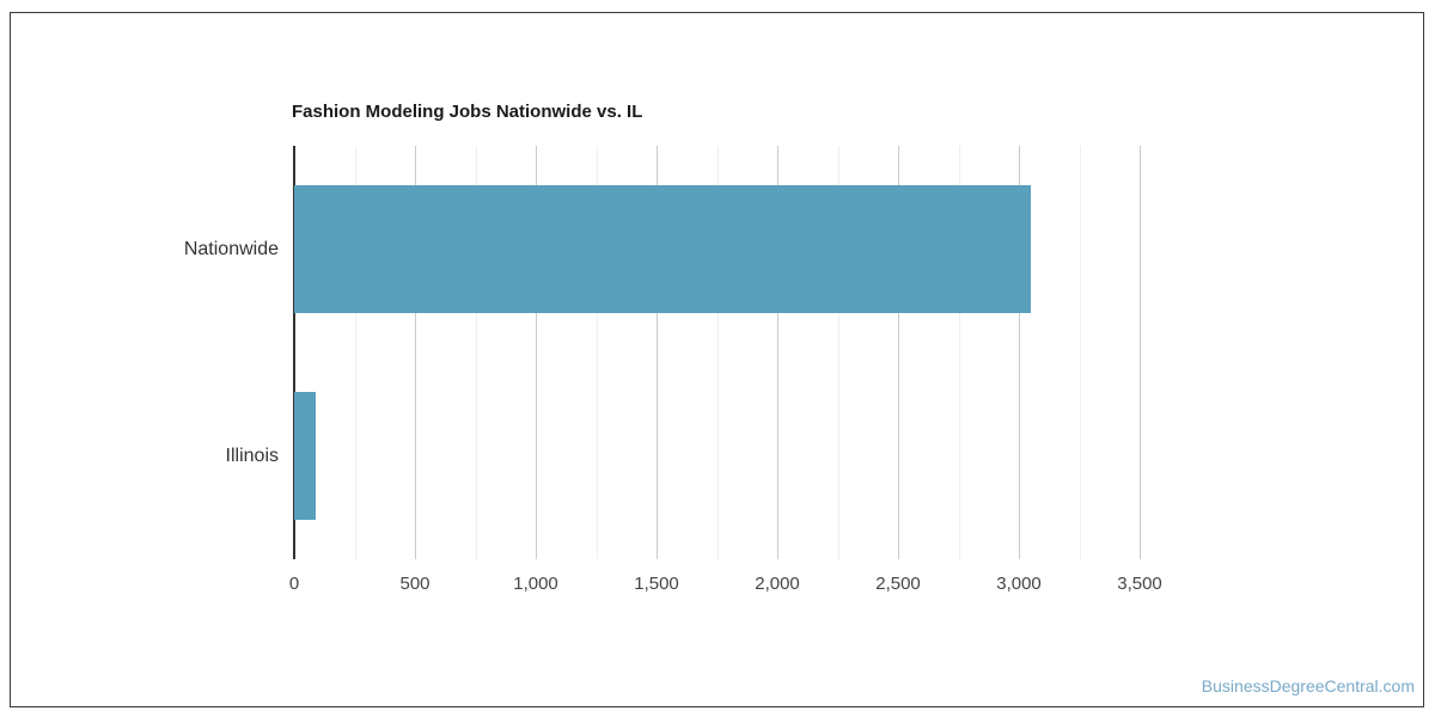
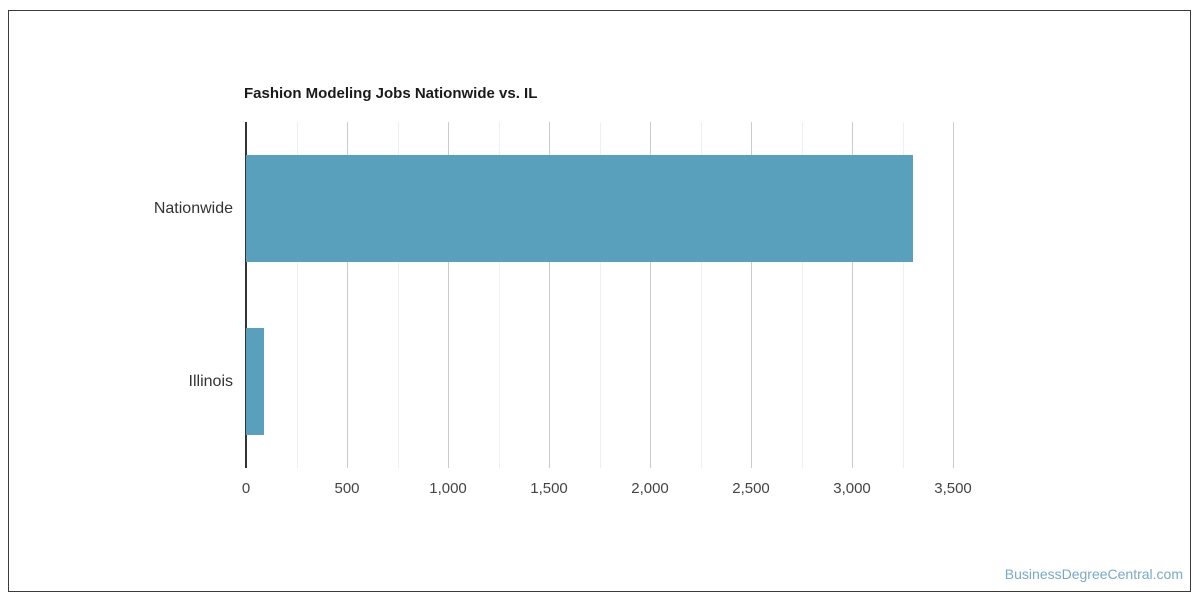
Nationwide: 3050 -> 3300
